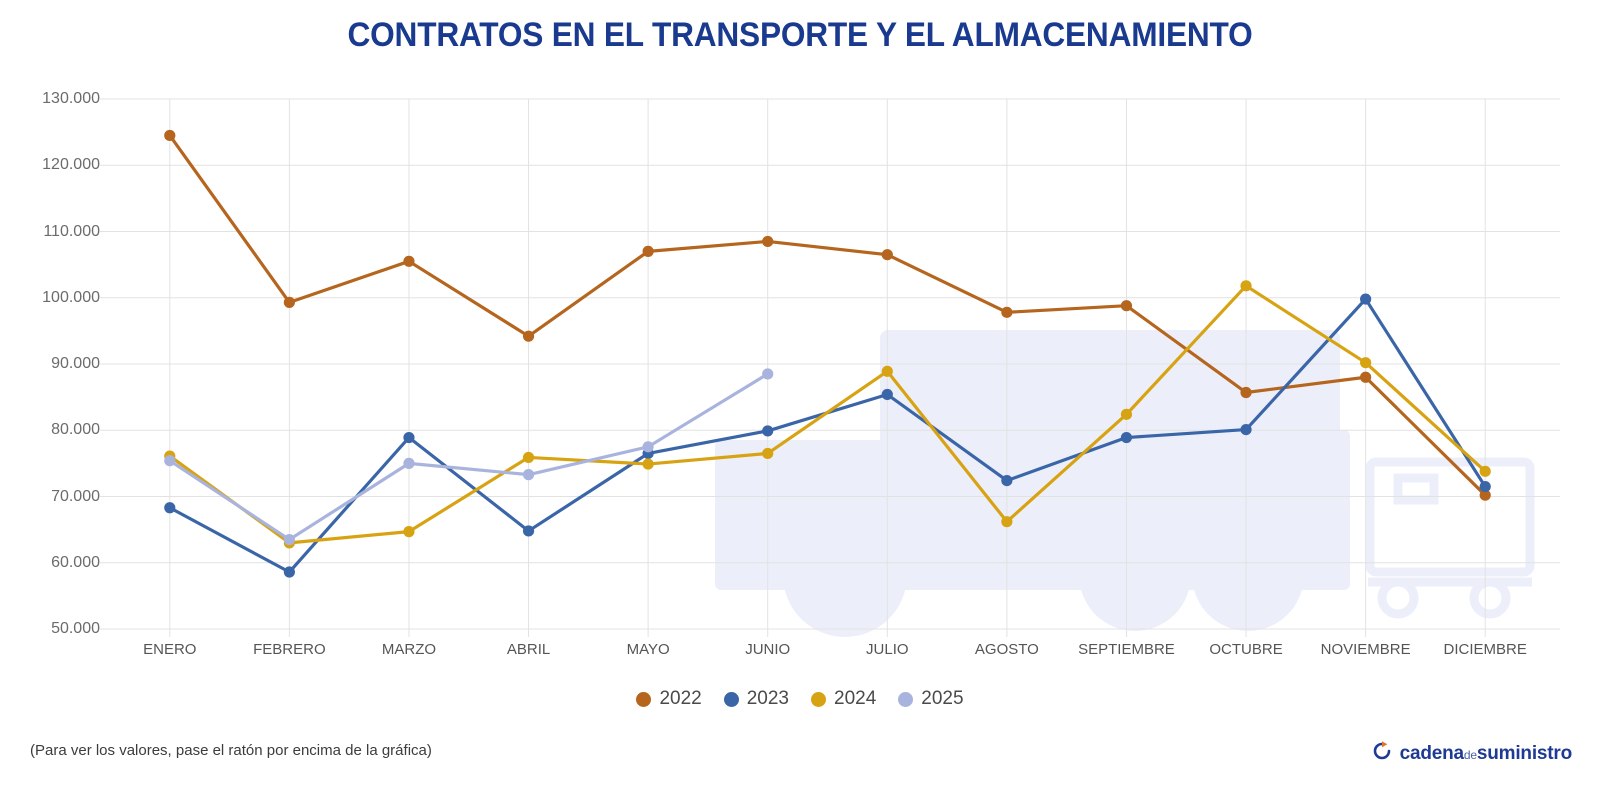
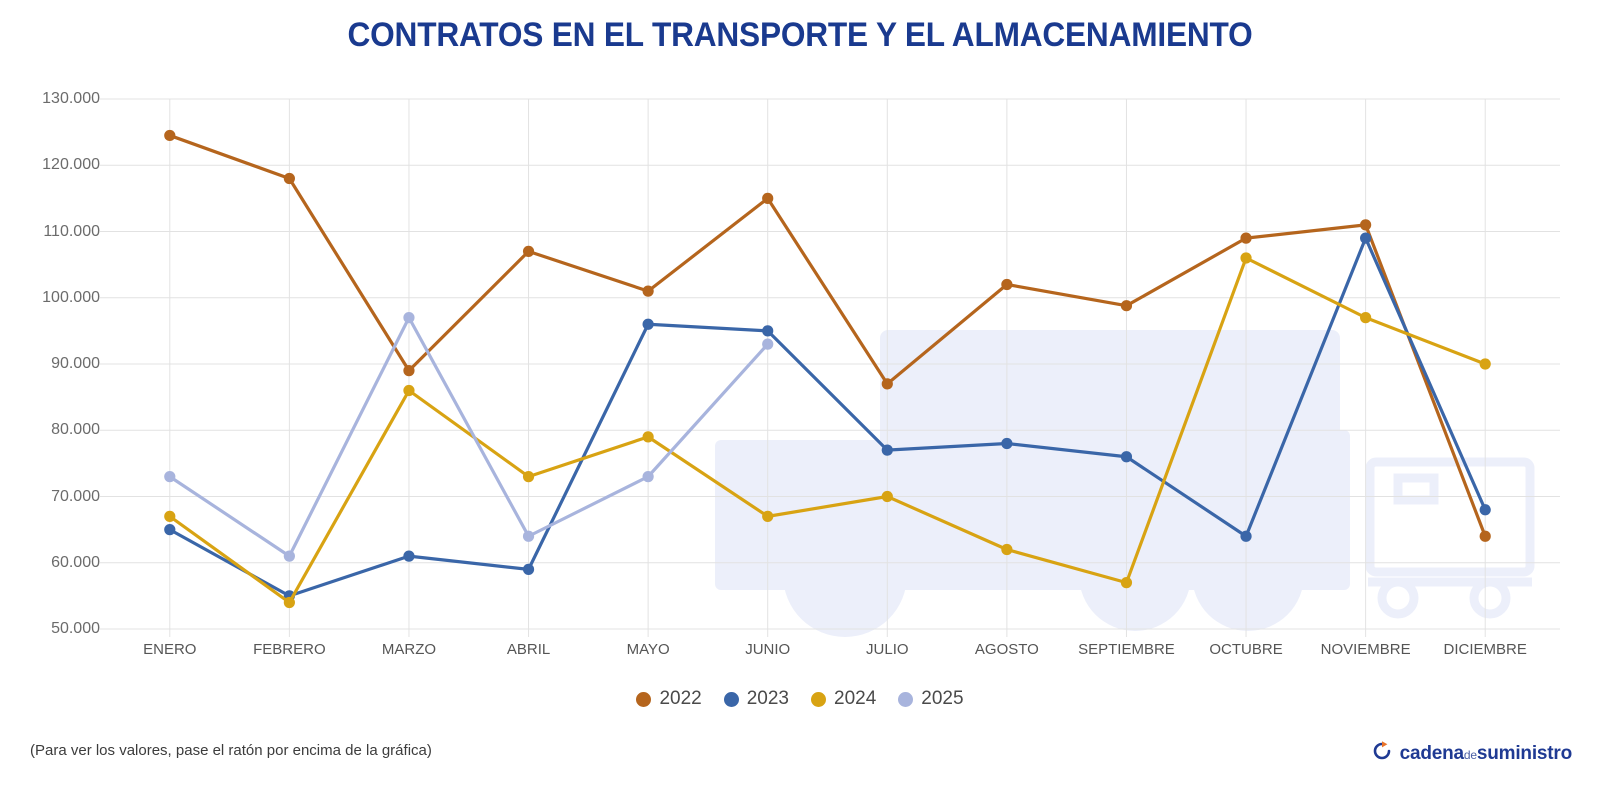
2023/ENERO: 68000 -> 65000
2024/ENERO: 76000 -> 67000
2025/ENERO: 75000 -> 73000
2022/FEBRERO: 99000 -> 118000
2023/FEBRERO: 59000 -> 55000
2024/FEBRERO: 63000 -> 54000
2025/FEBRERO: 64000 -> 61000
2022/MARZO: 106000 -> 89000
2023/MARZO: 79000 -> 61000
2024/MARZO: 65000 -> 86000
2025/MARZO: 75000 -> 97000
2022/ABRIL: 94000 -> 107000
2023/ABRIL: 65000 -> 59000
2024/ABRIL: 76000 -> 73000
2025/ABRIL: 73000 -> 64000
2022/MAYO: 107000 -> 101000
2023/MAYO: 76000 -> 96000
2024/MAYO: 75000 -> 79000
2025/MAYO: 78000 -> 73000
2022/JUNIO: 108000 -> 115000
2023/JUNIO: 80000 -> 95000
2024/JUNIO: 76000 -> 67000
2025/JUNIO: 88000 -> 93000
2022/JULIO: 106000 -> 87000
2023/JULIO: 85000 -> 77000
2024/JULIO: 89000 -> 70000
2022/AGOSTO: 98000 -> 102000
2023/AGOSTO: 72000 -> 78000
2024/AGOSTO: 66000 -> 62000
2023/SEPTIEMBRE: 79000 -> 76000
2024/SEPTIEMBRE: 82000 -> 57000
2022/OCTUBRE: 86000 -> 109000
2023/OCTUBRE: 80000 -> 64000
2024/OCTUBRE: 102000 -> 106000
2022/NOVIEMBRE: 88000 -> 111000
2023/NOVIEMBRE: 100000 -> 109000
2024/NOVIEMBRE: 90000 -> 97000
2022/DICIEMBRE: 70000 -> 64000
2023/DICIEMBRE: 72000 -> 68000
2024/DICIEMBRE: 74000 -> 90000
